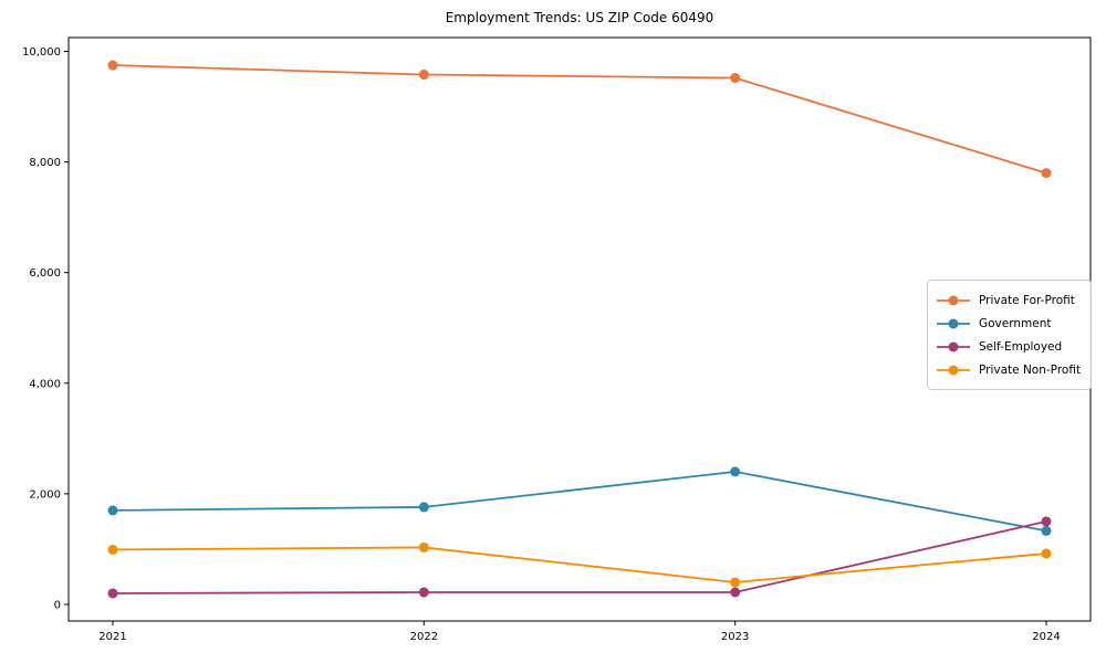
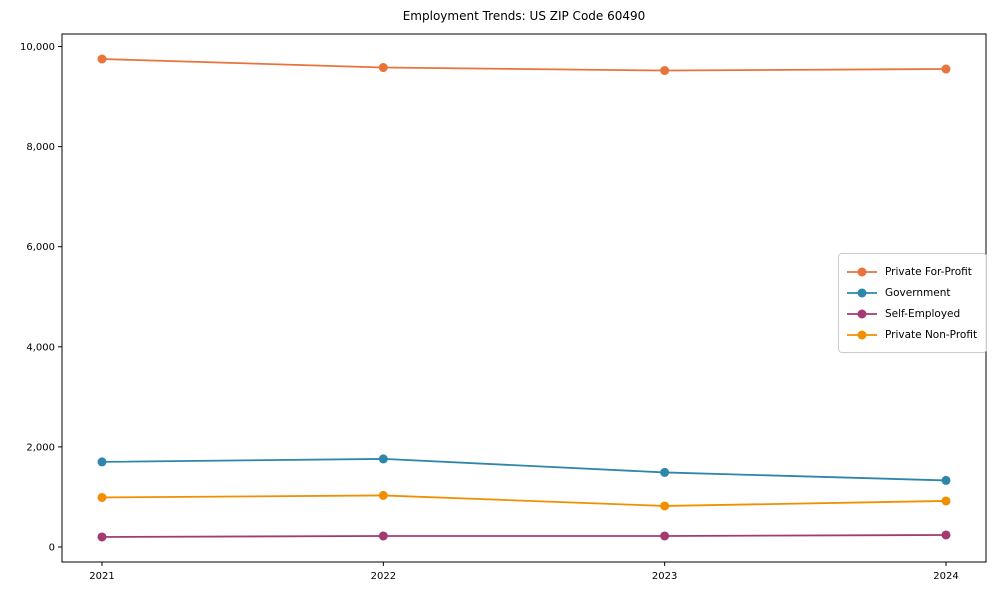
Government/2023: 2400 -> 1500
Private Non-Profit/2023: 400 -> 800
Private For-Profit/2024: 7800 -> 9600
Self-Employed/2024: 1500 -> 200
